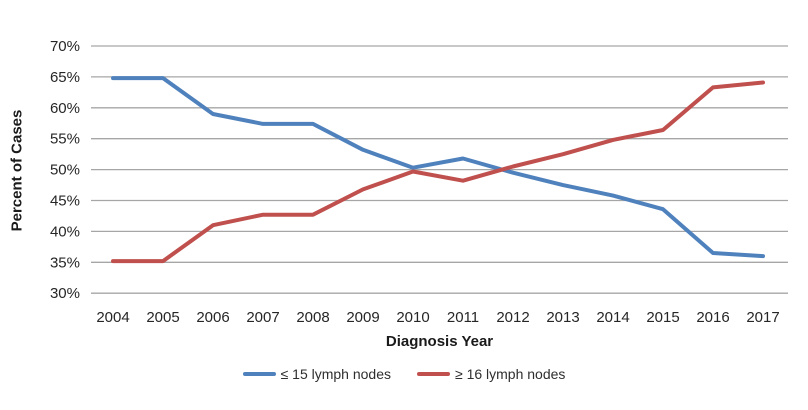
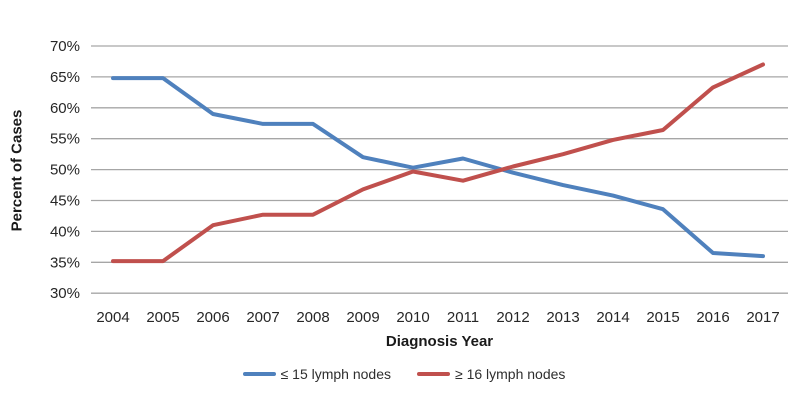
≤ 15 lymph nodes/2009: 53% -> 52%
≥ 16 lymph nodes/2017: 64% -> 67%
